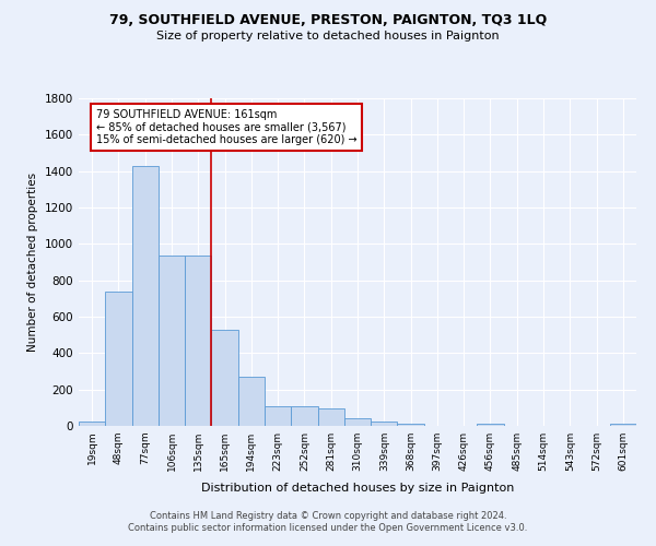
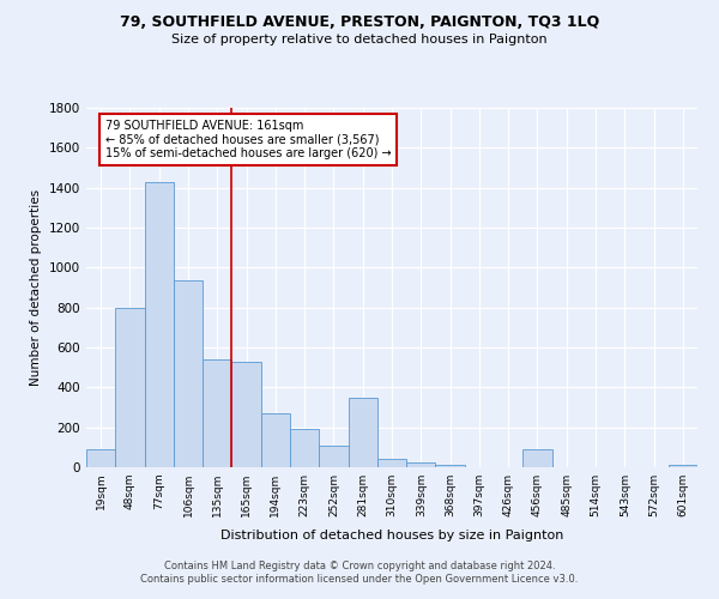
19sqm: 20 -> 90
48sqm: 740 -> 800
135sqm: 940 -> 540
223sqm: 110 -> 190
281sqm: 100 -> 350
456sqm: 10 -> 90
